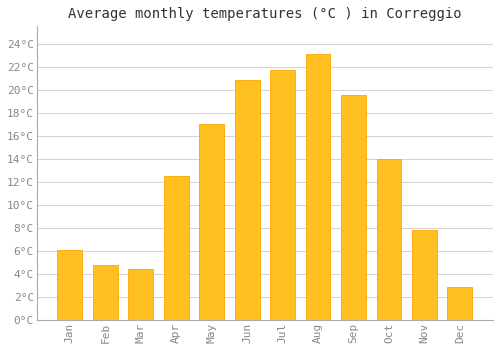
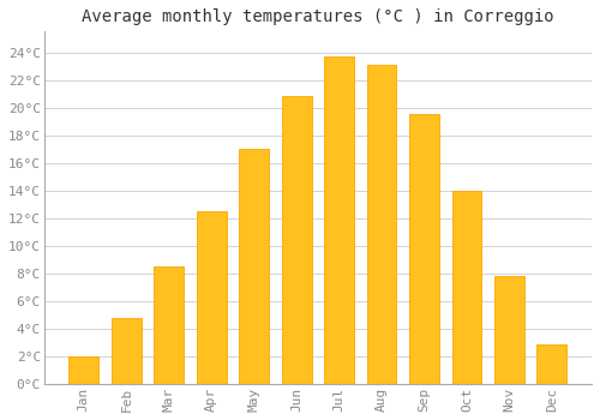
Jan: 6.1°C -> 2.0°C
Mar: 4.4°C -> 8.5°C
Jul: 21.7°C -> 23.7°C
